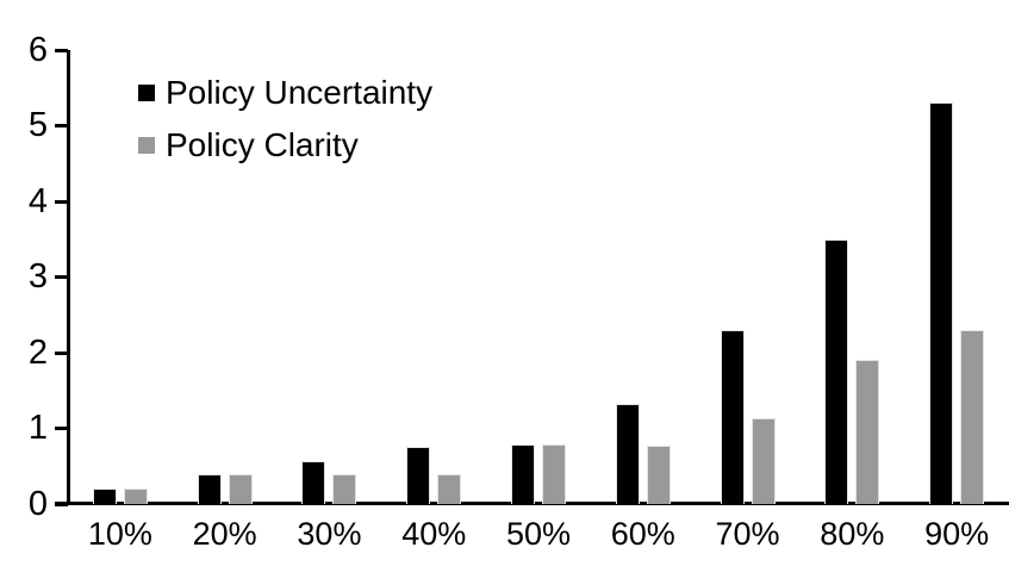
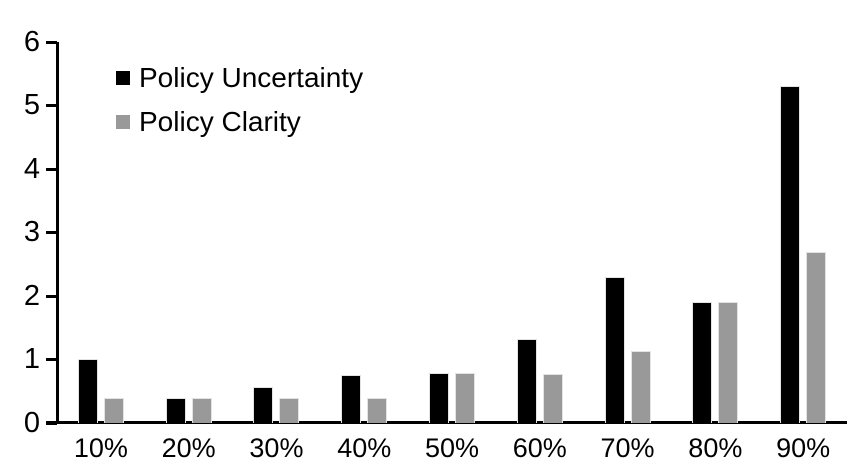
Policy Uncertainty/10%: 0.2 -> 1.0
Policy Clarity/10%: 0.2 -> 0.4
Policy Uncertainty/80%: 3.5 -> 1.9
Policy Clarity/90%: 2.3 -> 2.7
